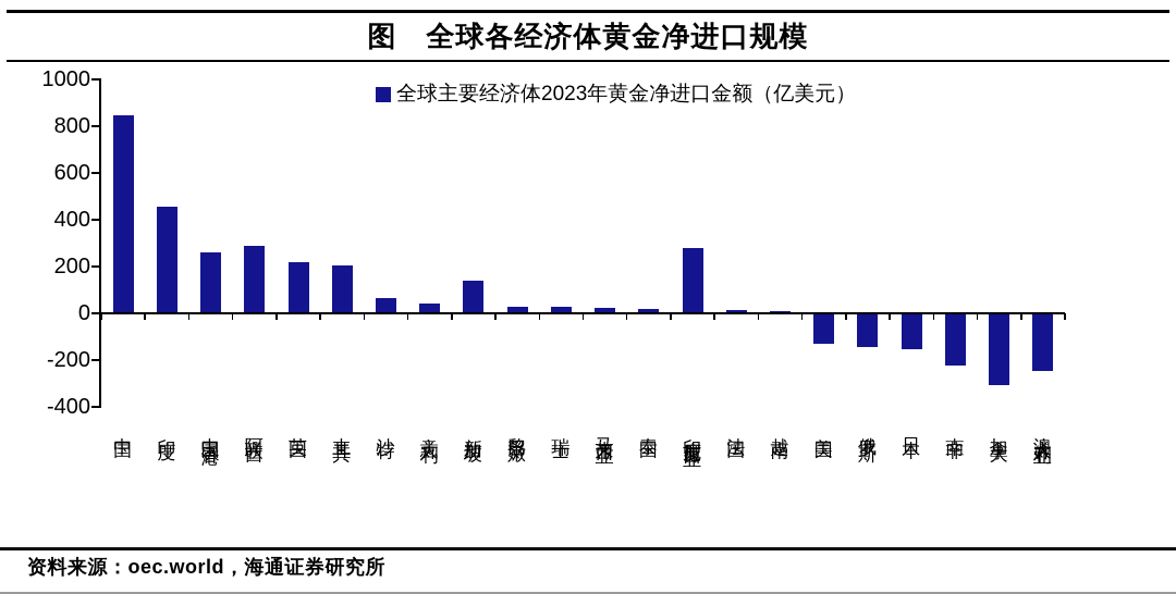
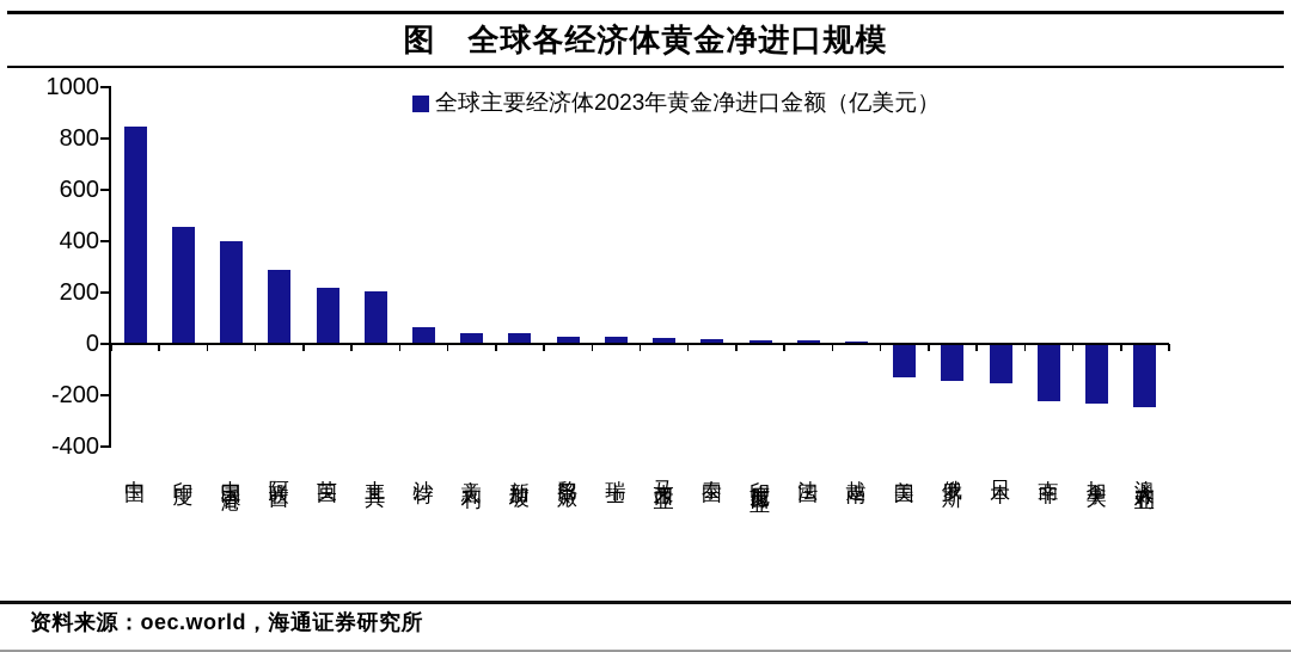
中国香港: 260 -> 400
新加坡: 140 -> 40
印度尼西亚: 280 -> 20
加拿大: -300 -> -230
